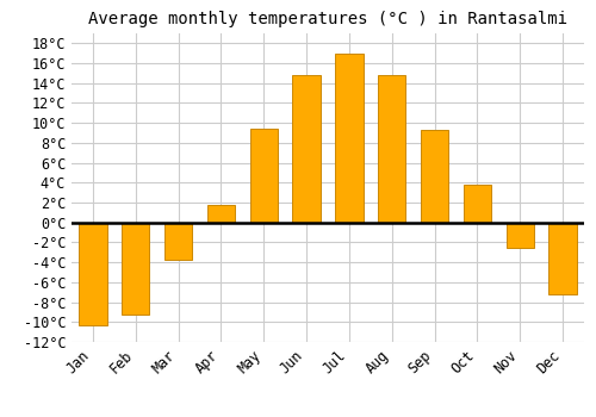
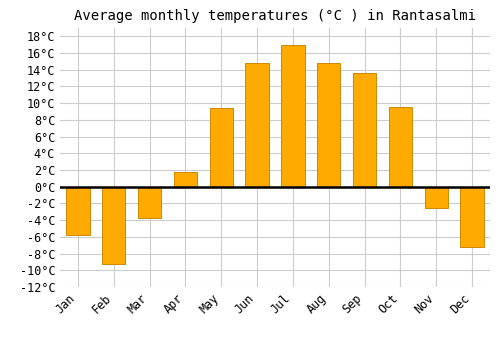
Jan: -10.3°C -> -5.8°C
Sep: 9.3°C -> 13.6°C
Oct: 3.8°C -> 9.6°C
